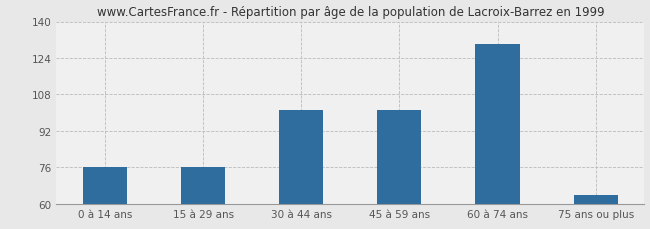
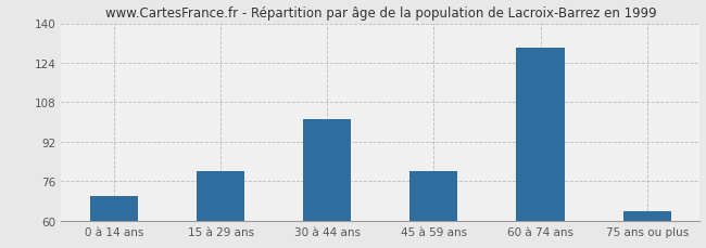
0 à 14 ans: 76 -> 70
15 à 29 ans: 76 -> 80
45 à 59 ans: 101 -> 80
